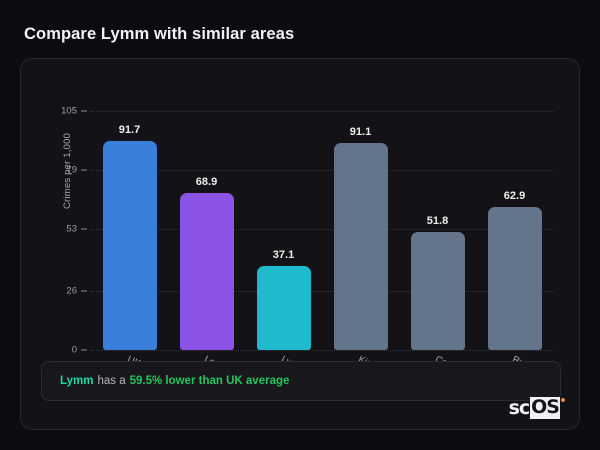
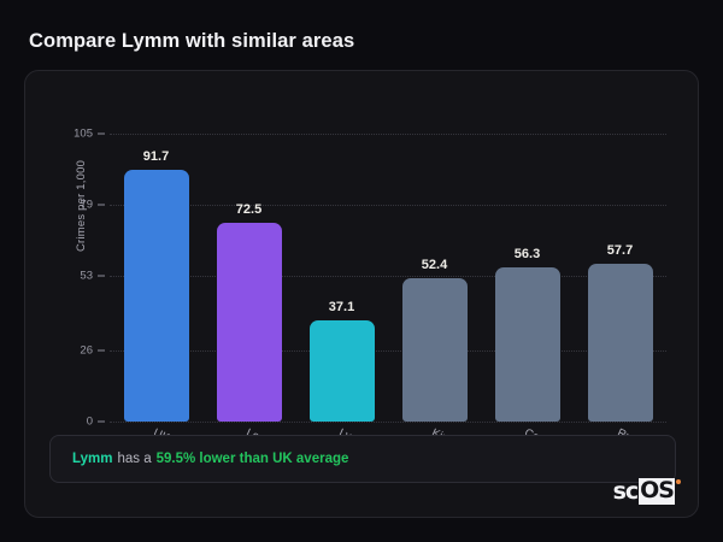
Local Area: 68.9 -> 72.5
Kingsteign…: 91.1 -> 52.4
Codsall: 51.8 -> 56.3
Rural Soli…: 62.9 -> 57.7
